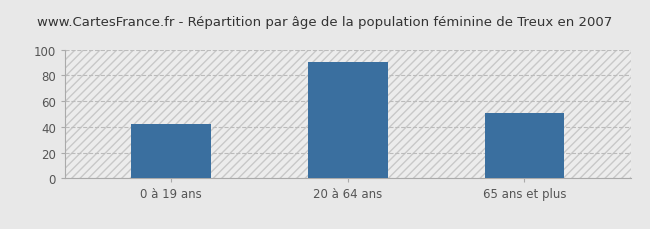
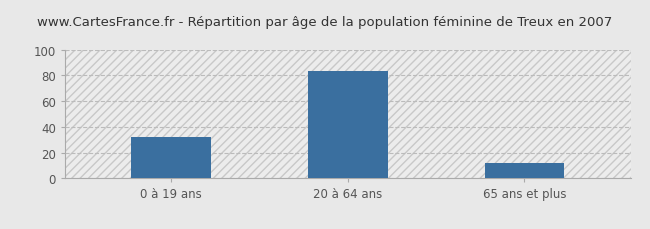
0 à 19 ans: 42 -> 32
20 à 64 ans: 90 -> 83
65 ans et plus: 51 -> 12
